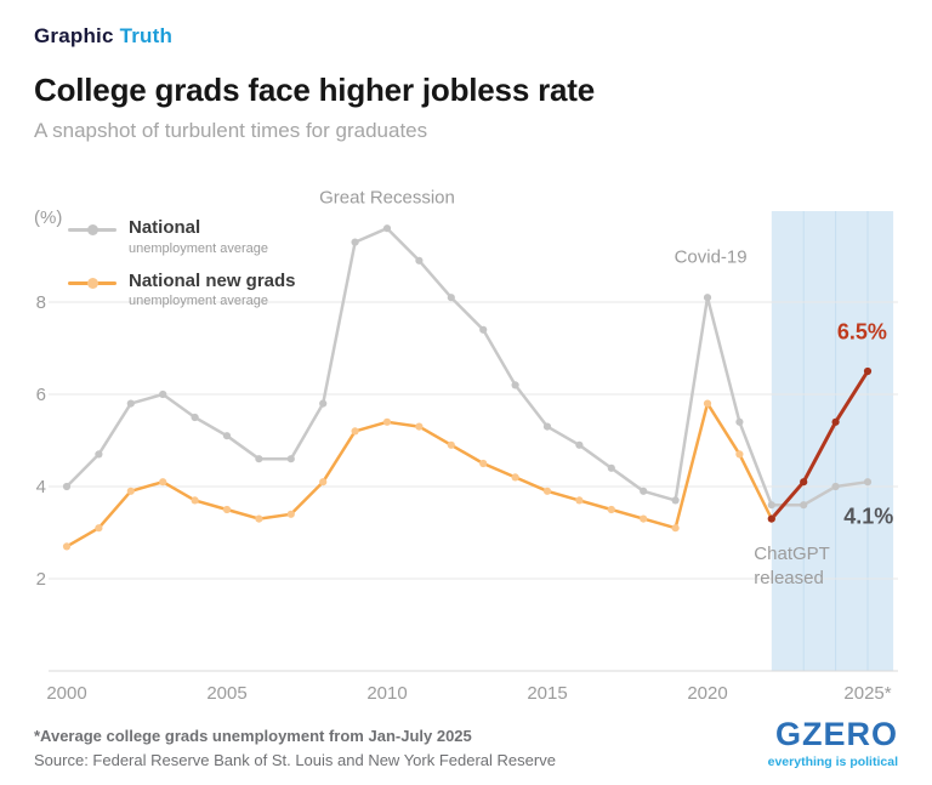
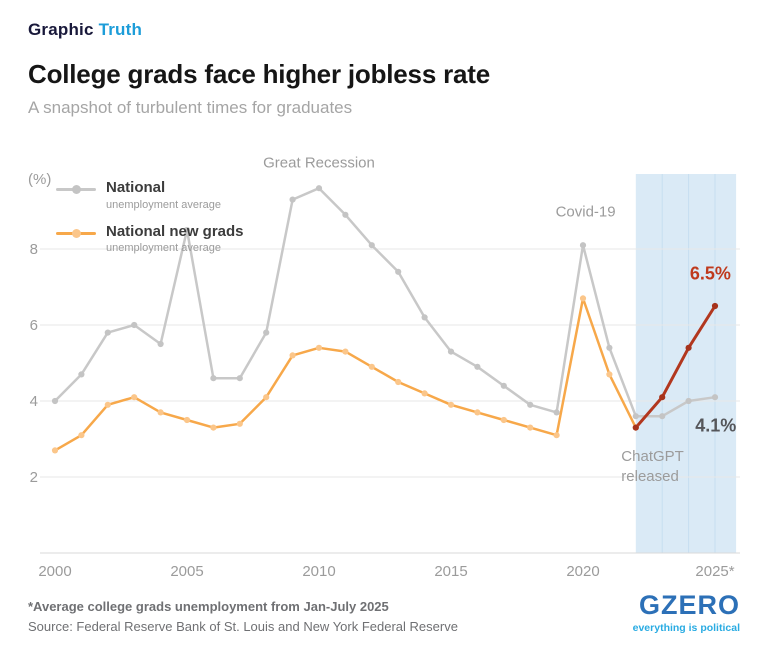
National unemployment average/2005: 5.1 -> 8.5
National new grads unemployment average/2020: 5.8 -> 6.7
